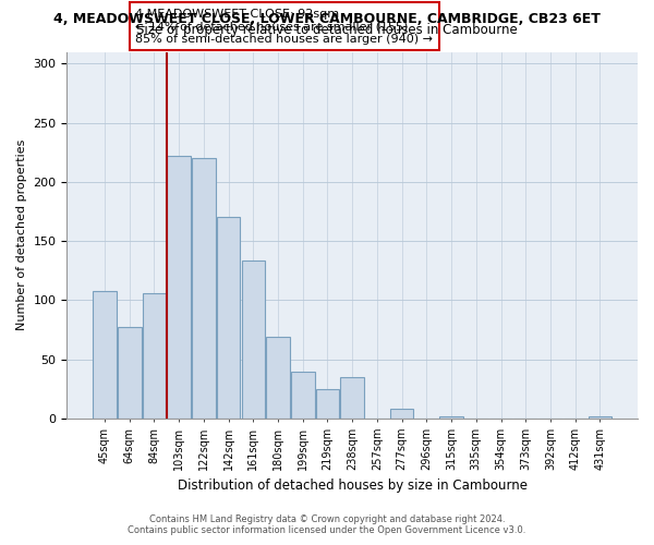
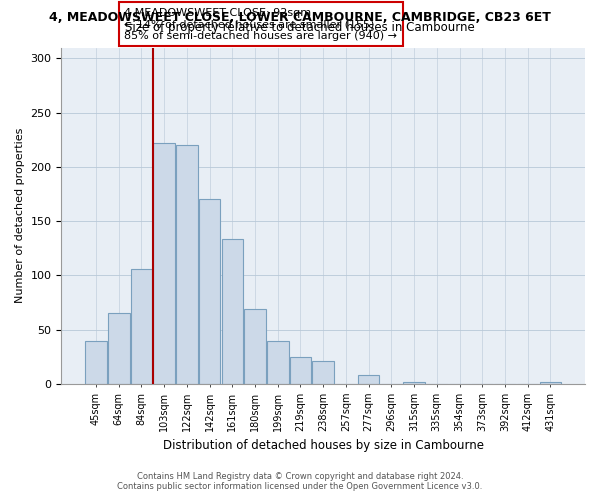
45sqm: 108 -> 40
64sqm: 77 -> 65
238sqm: 35 -> 21
